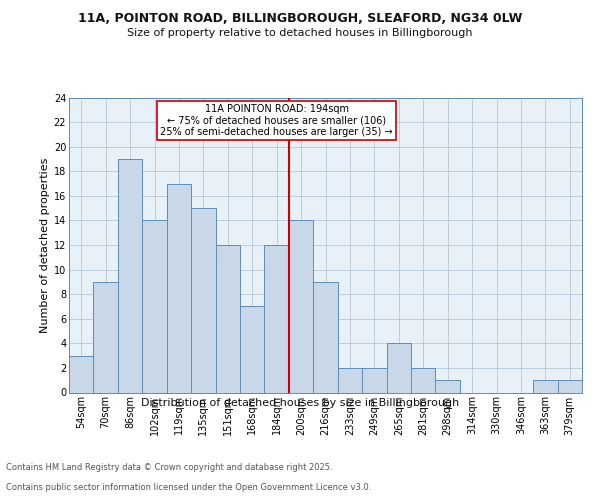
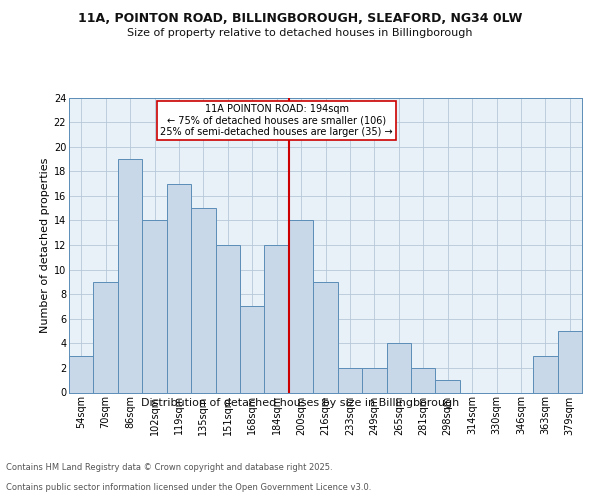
363sqm: 1 -> 3
379sqm: 1 -> 5
